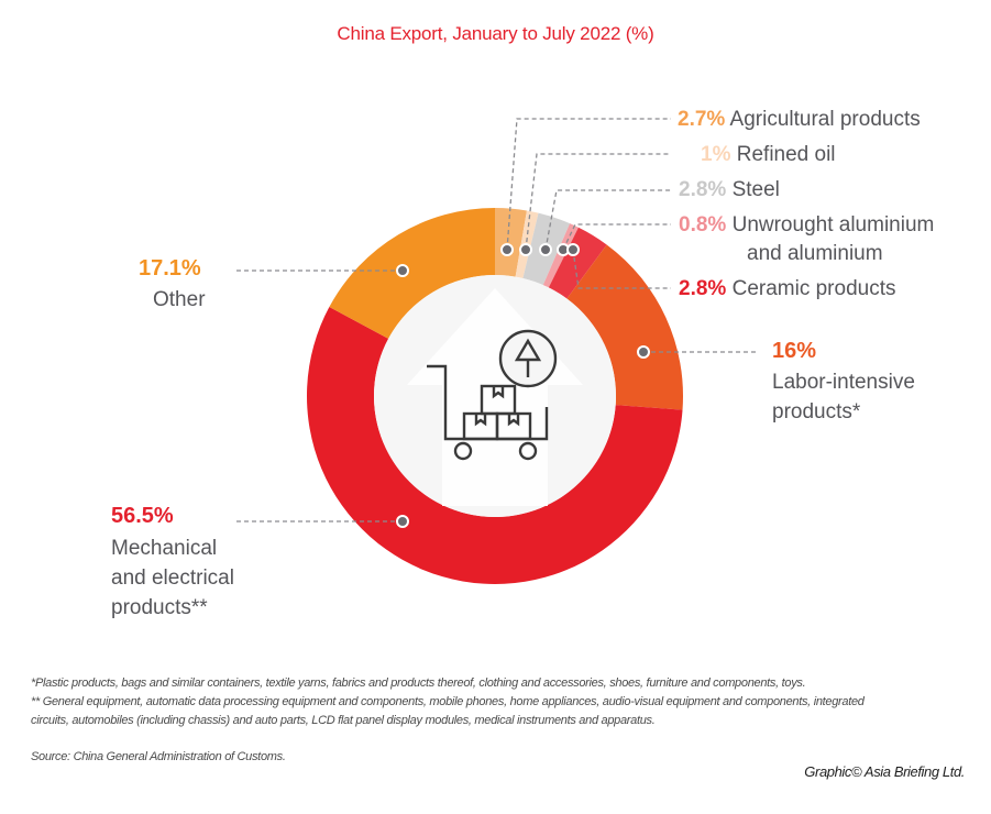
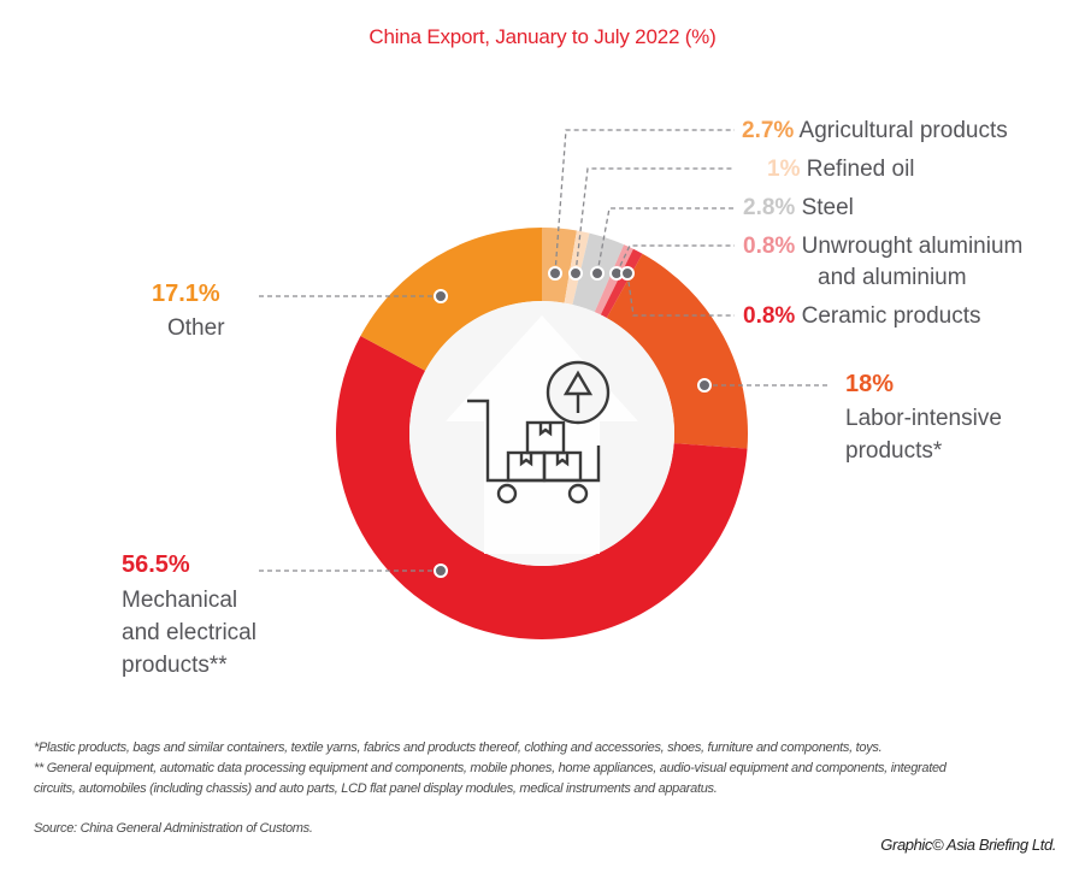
Ceramic products: 2.8% -> 0.8%
Labor-intensive products*: 16% -> 18%
